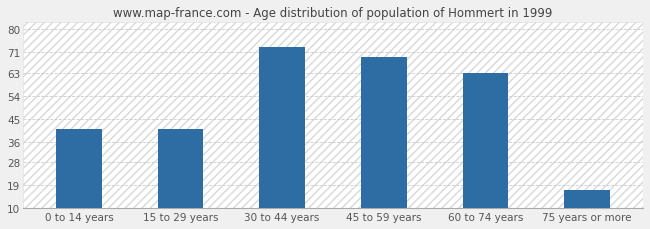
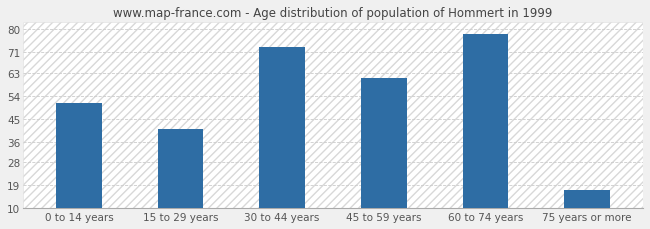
0 to 14 years: 41 -> 51
45 to 59 years: 69 -> 61
60 to 74 years: 63 -> 78
